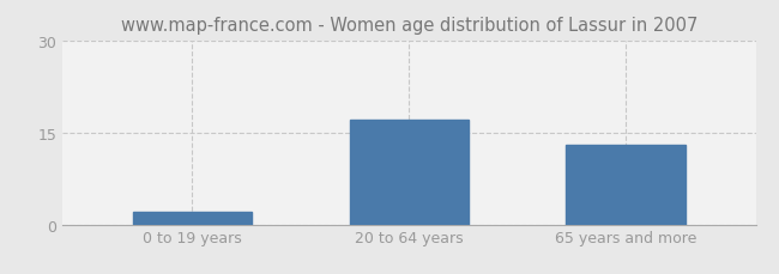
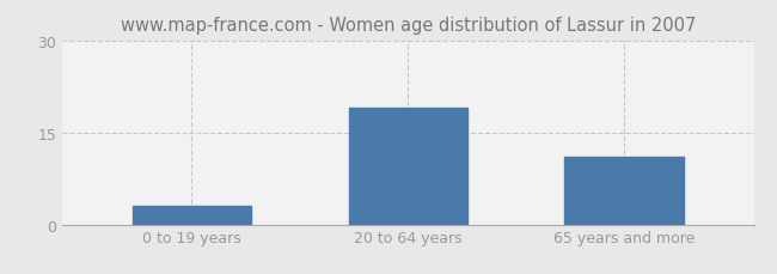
0 to 19 years: 2 -> 3
20 to 64 years: 17 -> 19
65 years and more: 13 -> 11
